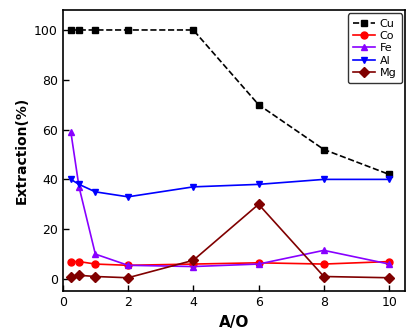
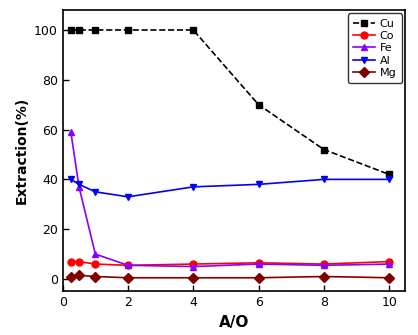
Mg/4: 7.5 -> 0.5
Mg/6: 30.0 -> 0.5
Fe/8: 11.5 -> 5.5
